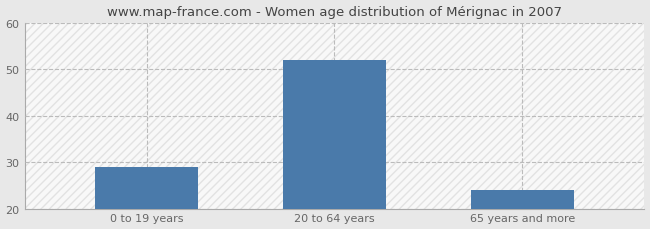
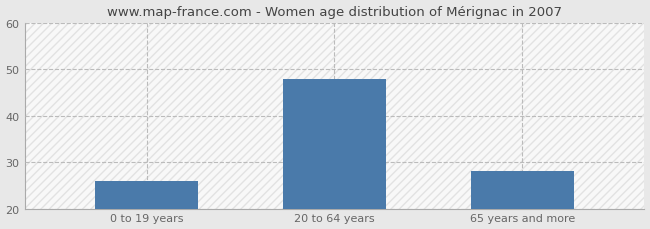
0 to 19 years: 29 -> 26
20 to 64 years: 52 -> 48
65 years and more: 24 -> 28
